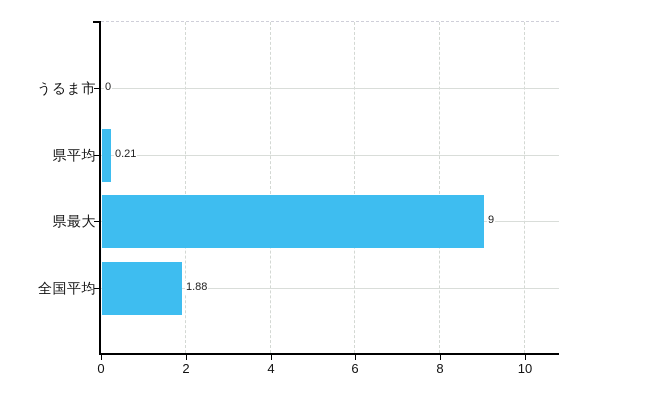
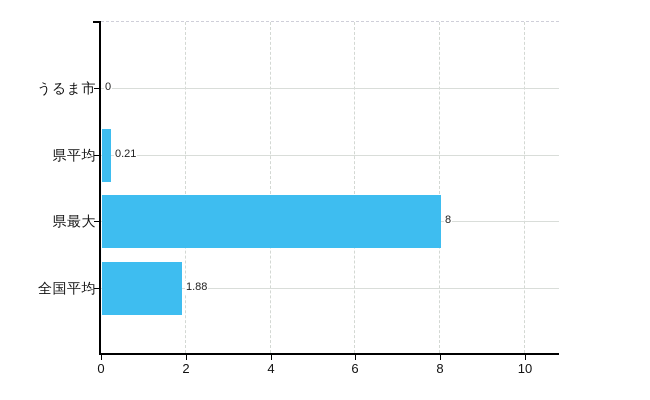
県最大: 9 -> 8
